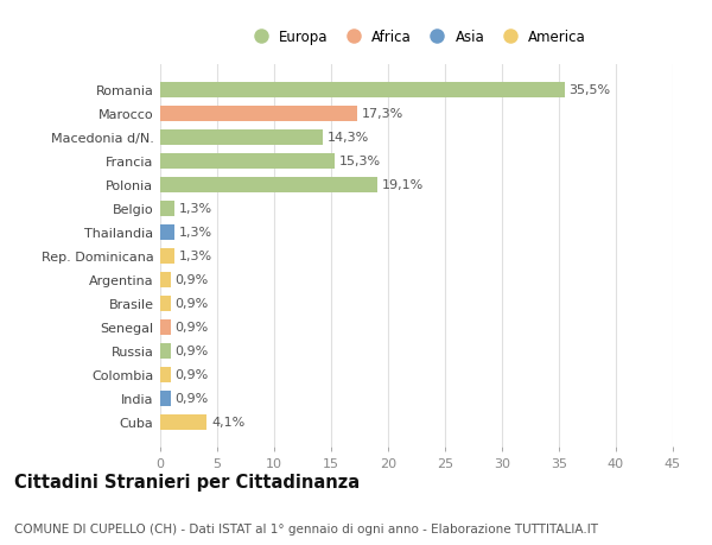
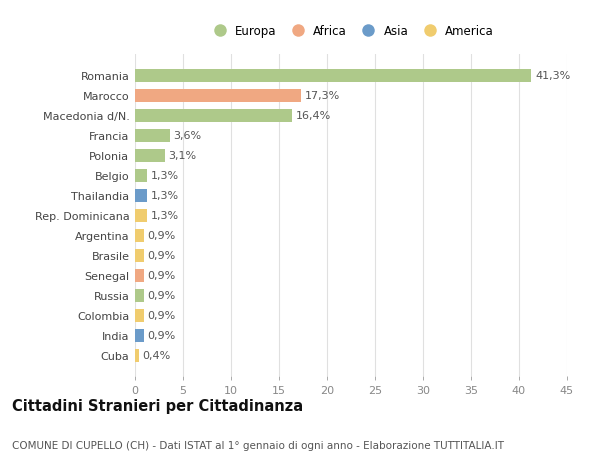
Romania: 35,5% -> 41,3%
Macedonia d/N.: 14,3% -> 16,4%
Francia: 15,3% -> 3,6%
Polonia: 19,1% -> 3,1%
Cuba: 4,1% -> 0,4%
